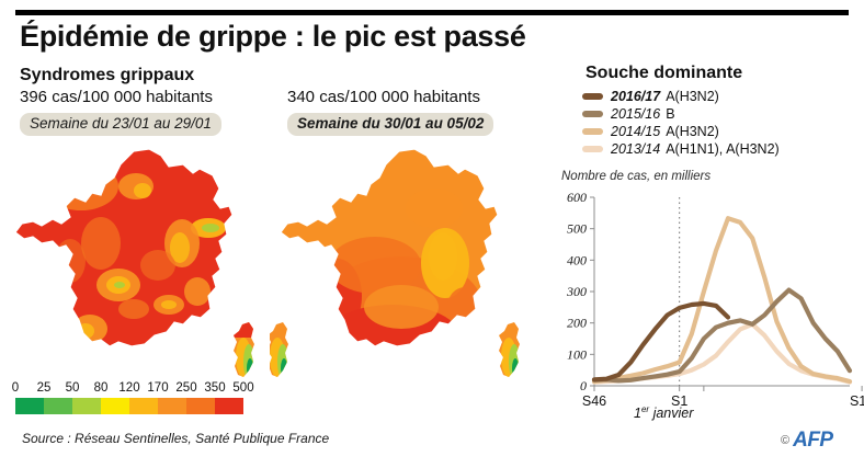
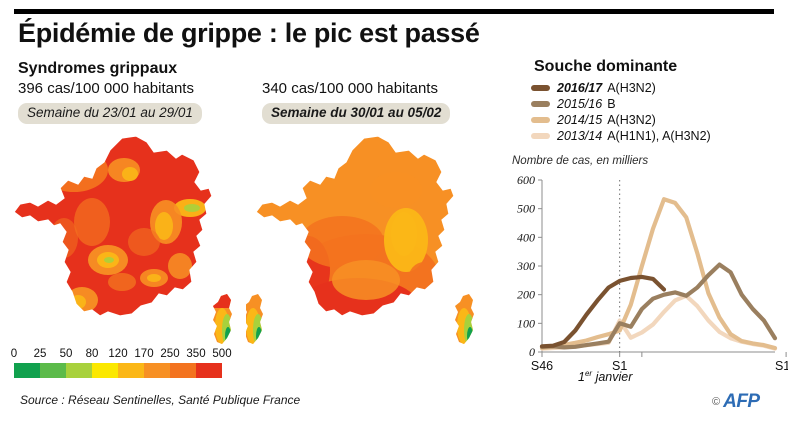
2015/16 B/S1: 40 -> 100
2013/14 A(H1N1), A(H3N2)/S1: 40 -> 110
